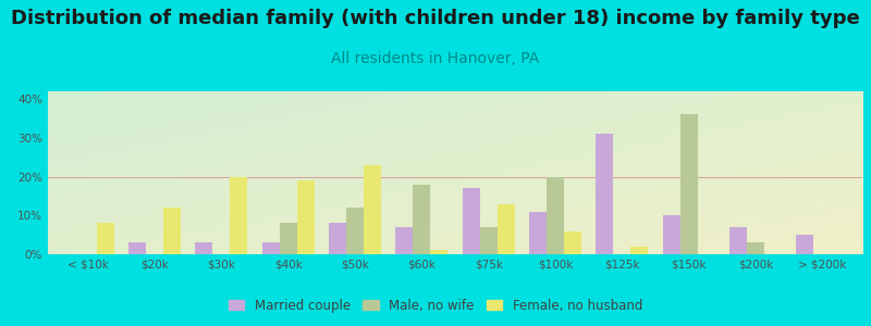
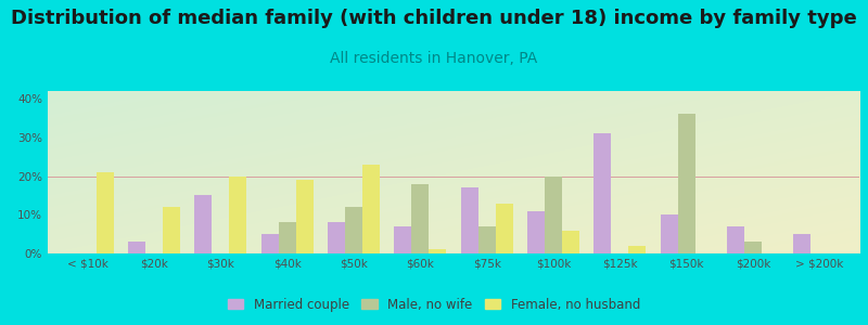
Female, no husband/< $10k: 8% -> 21%
Married couple/$30k: 3% -> 15%
Married couple/$40k: 3% -> 5%
